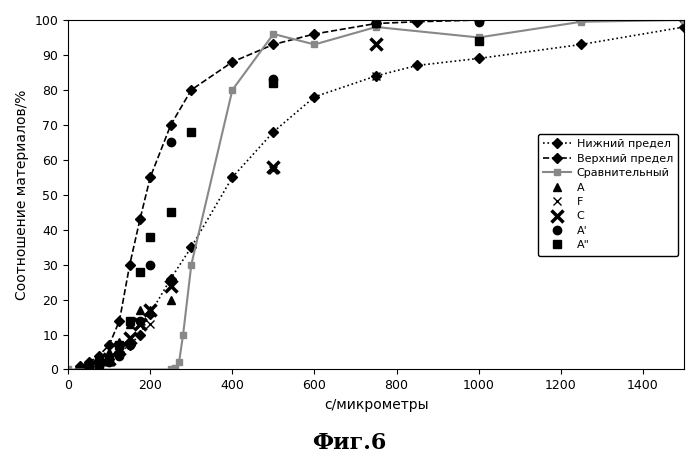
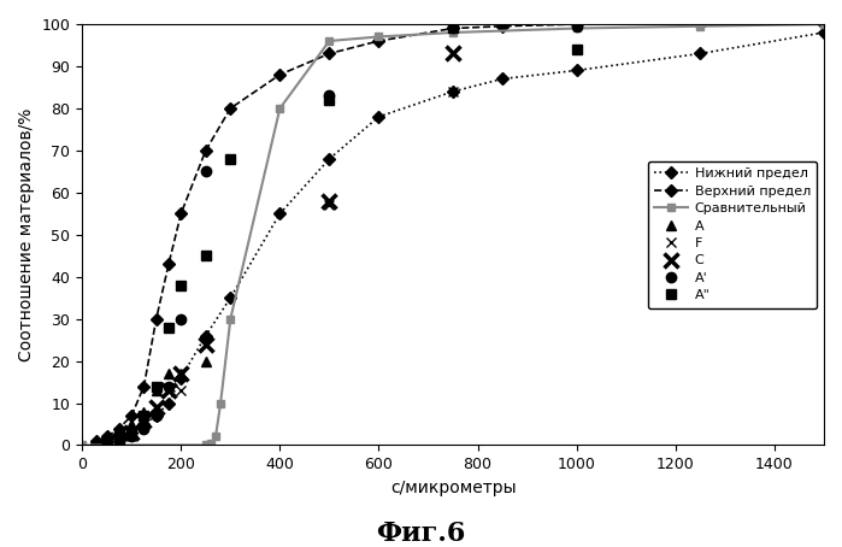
Сравнительный/600: 93.0 -> 97.0
Сравнительный/1000: 95.0 -> 99.0
